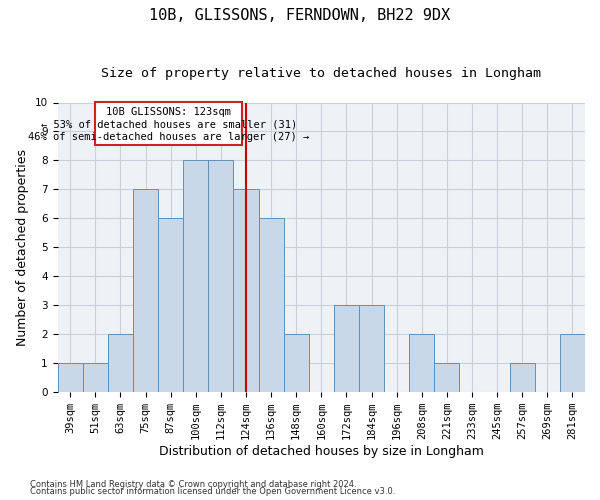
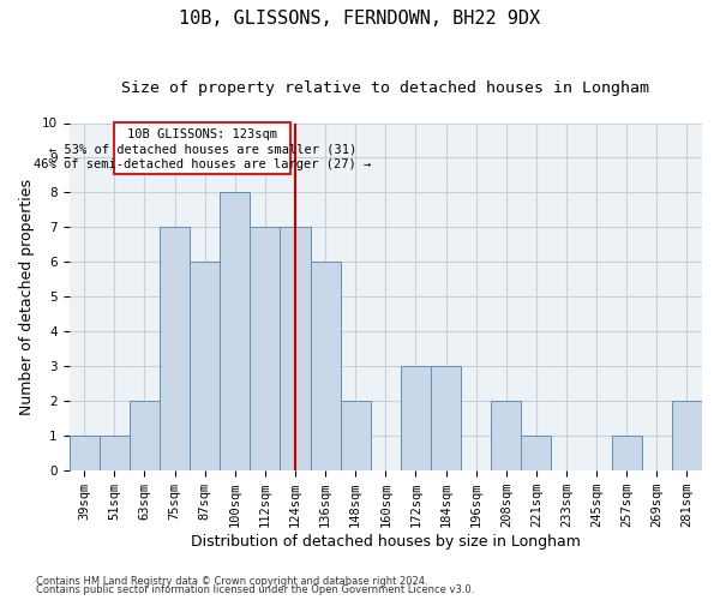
112sqm: 8 -> 7
